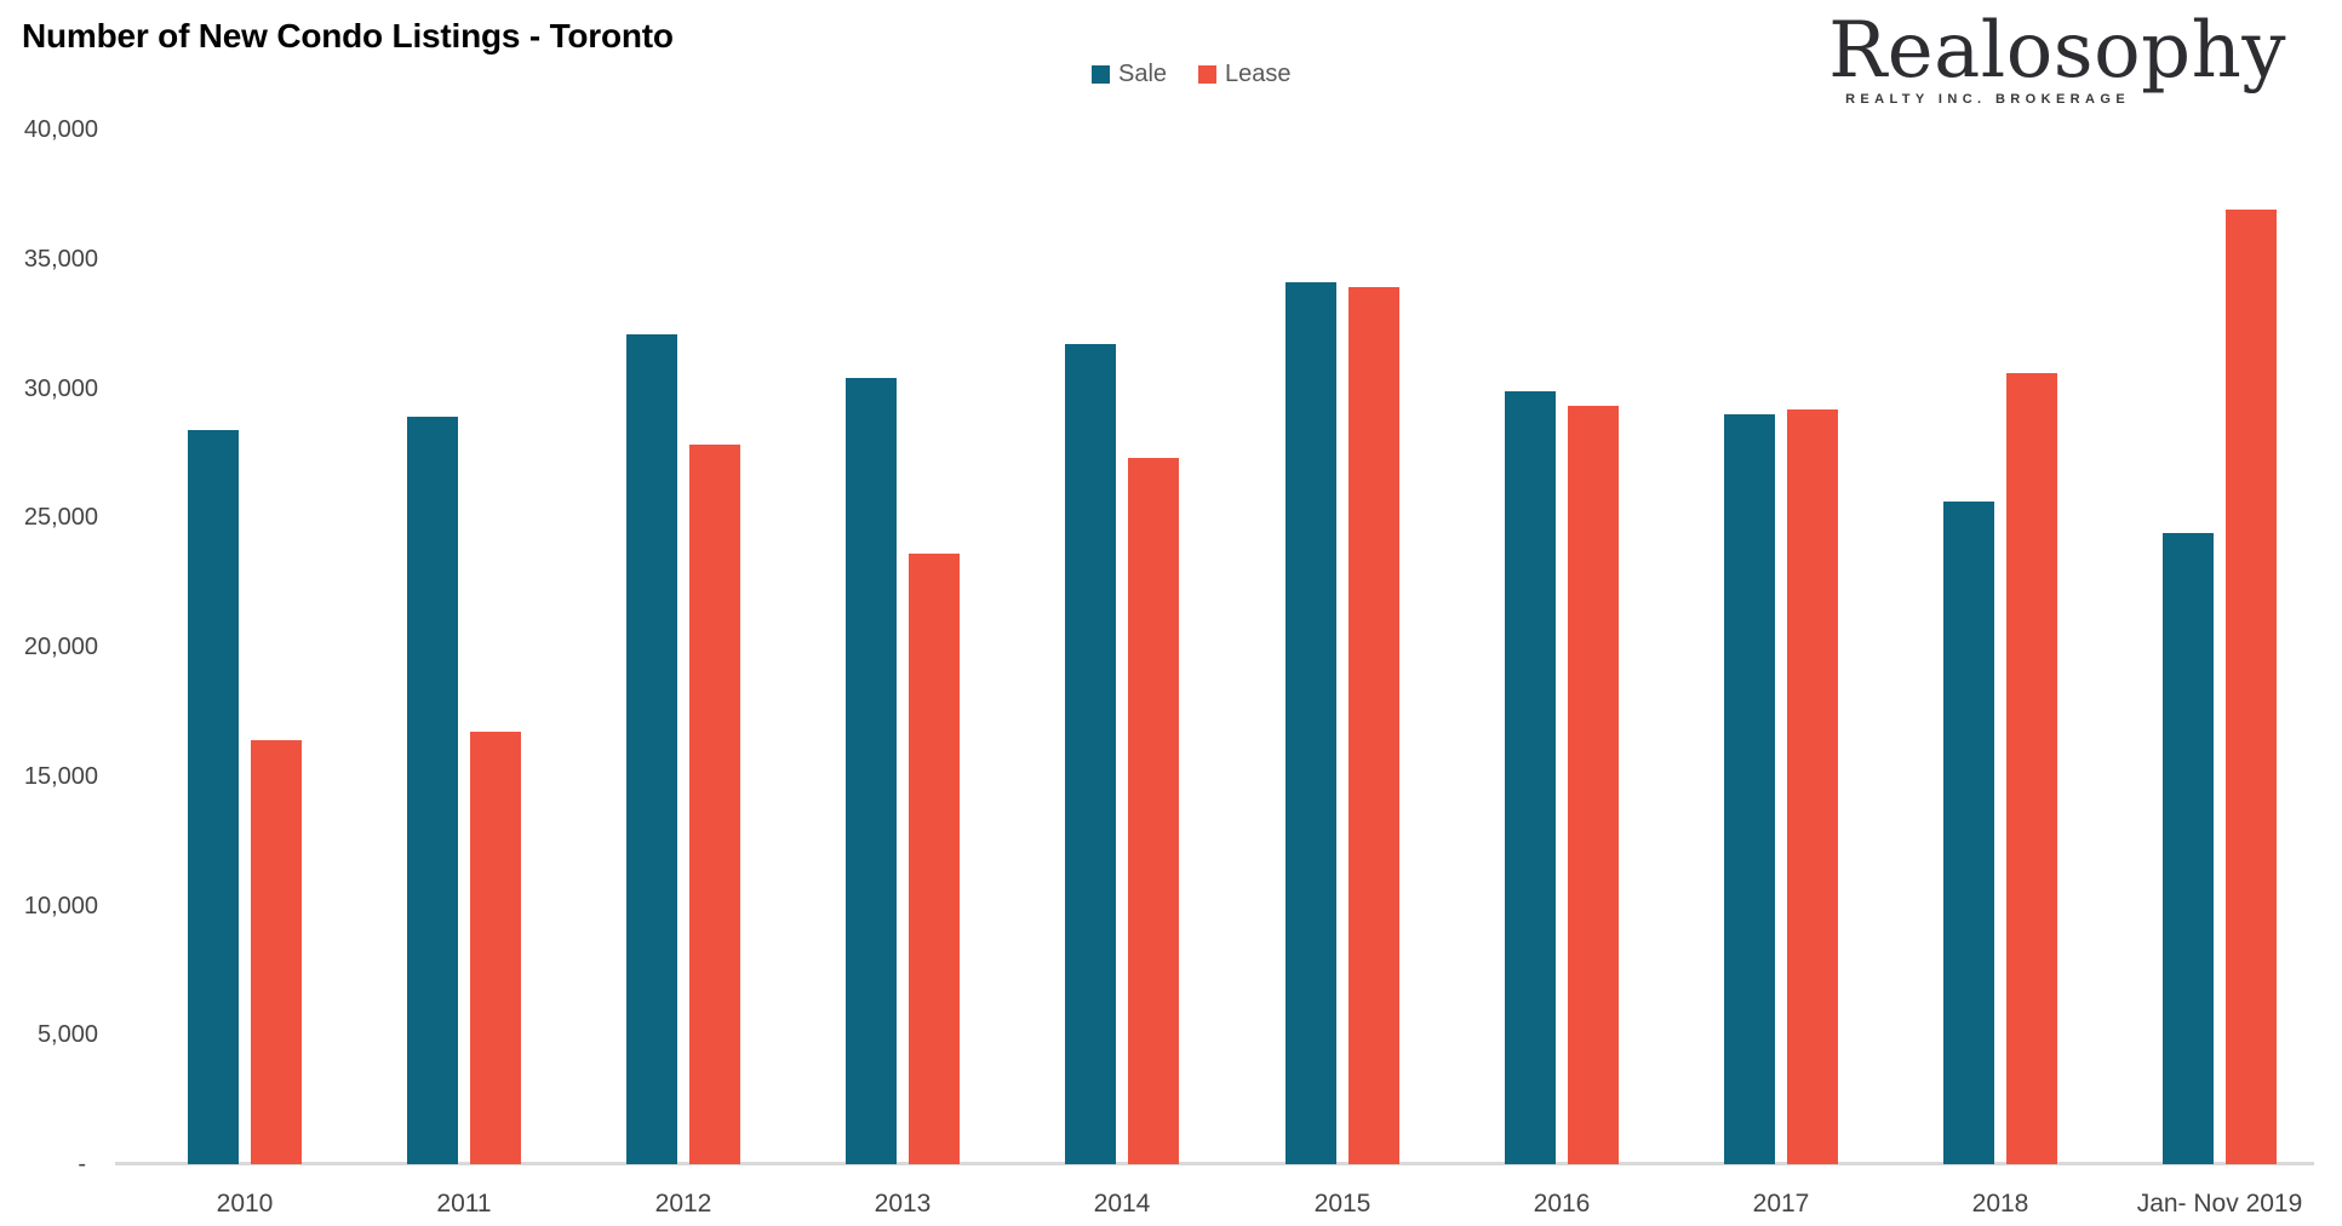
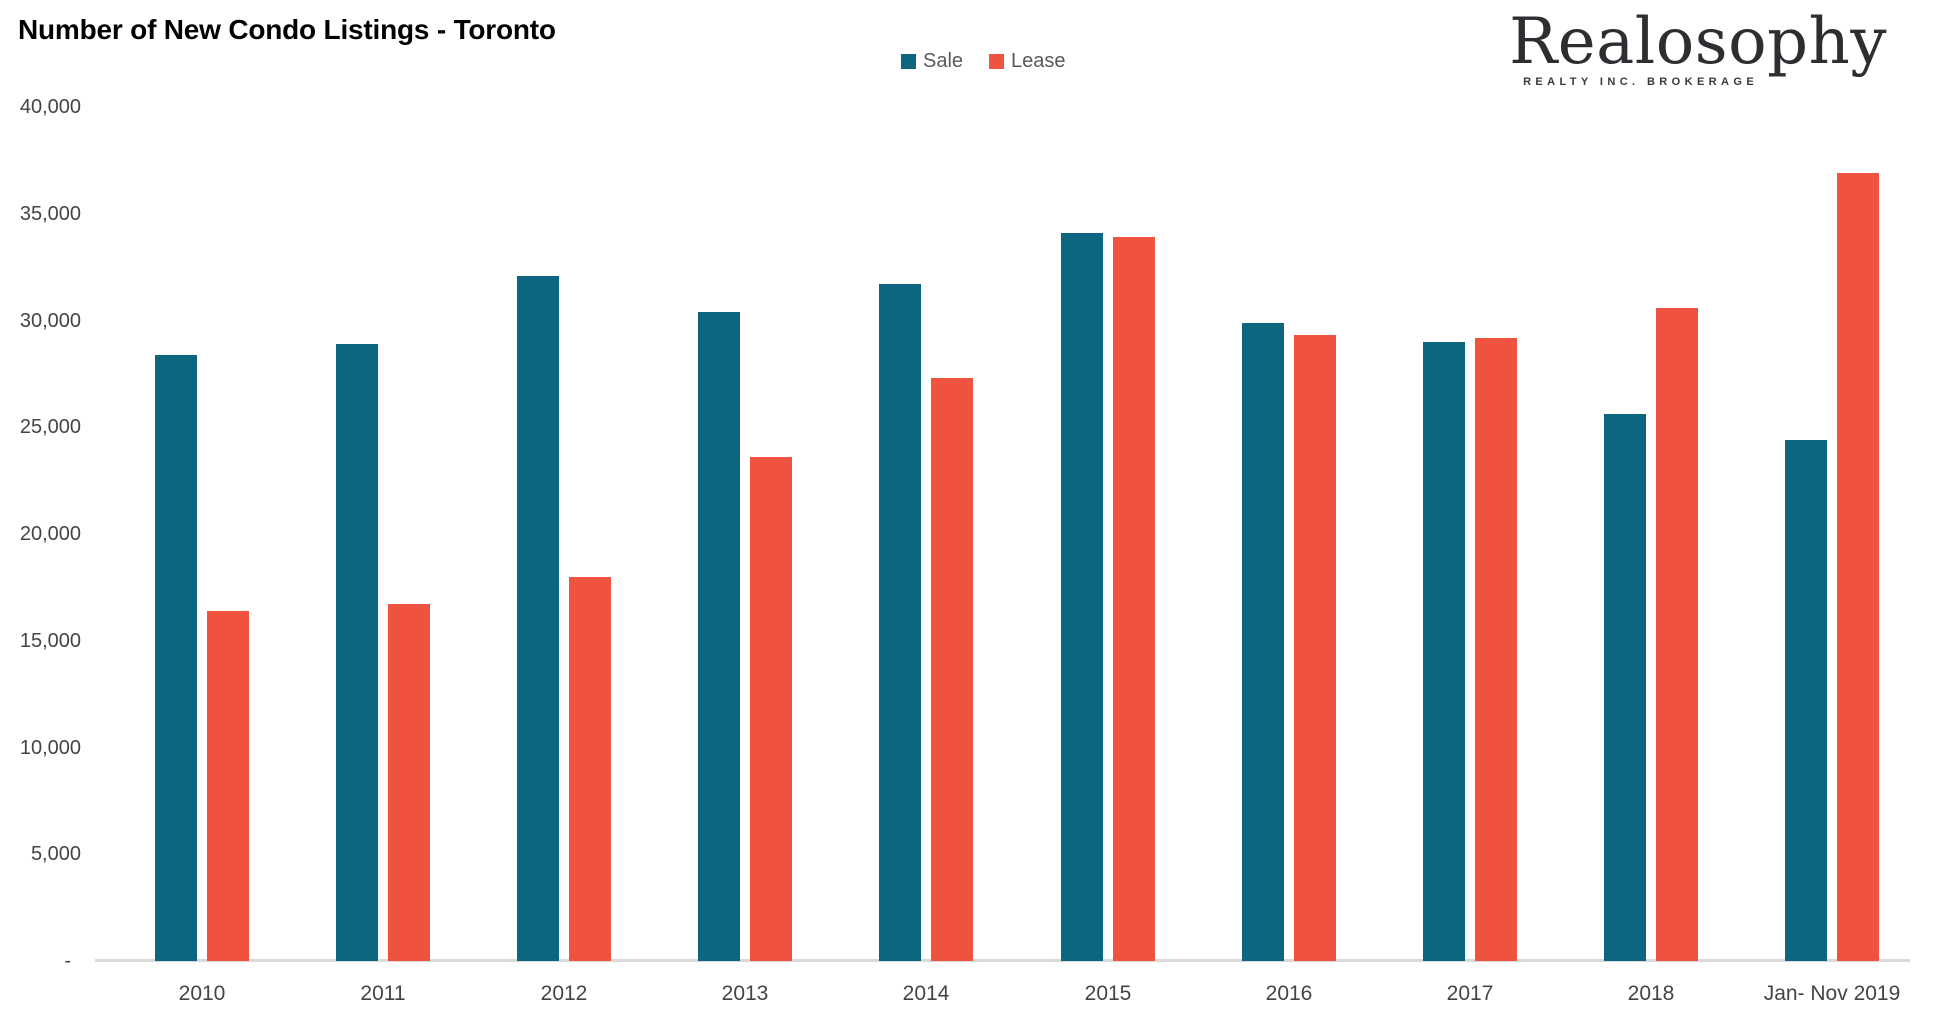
Lease/2012: 27800 -> 18000
